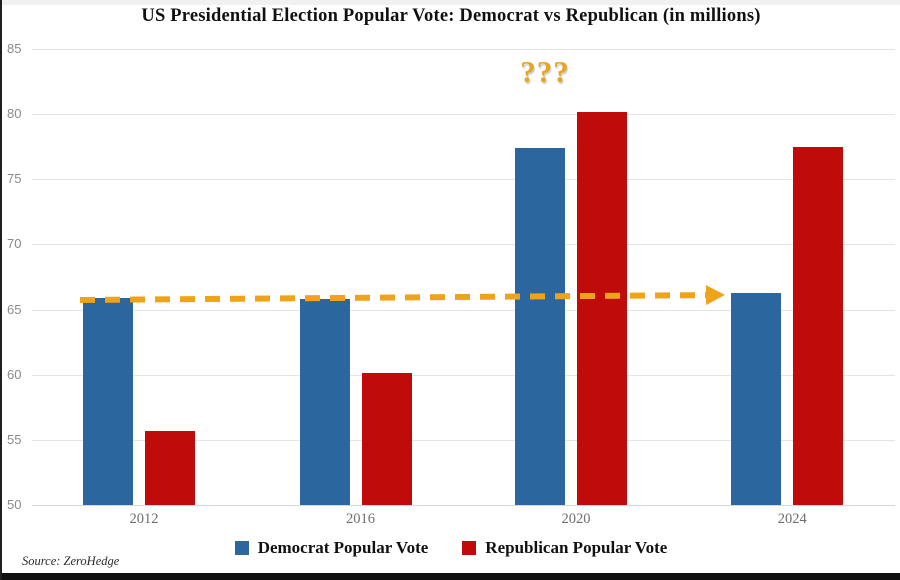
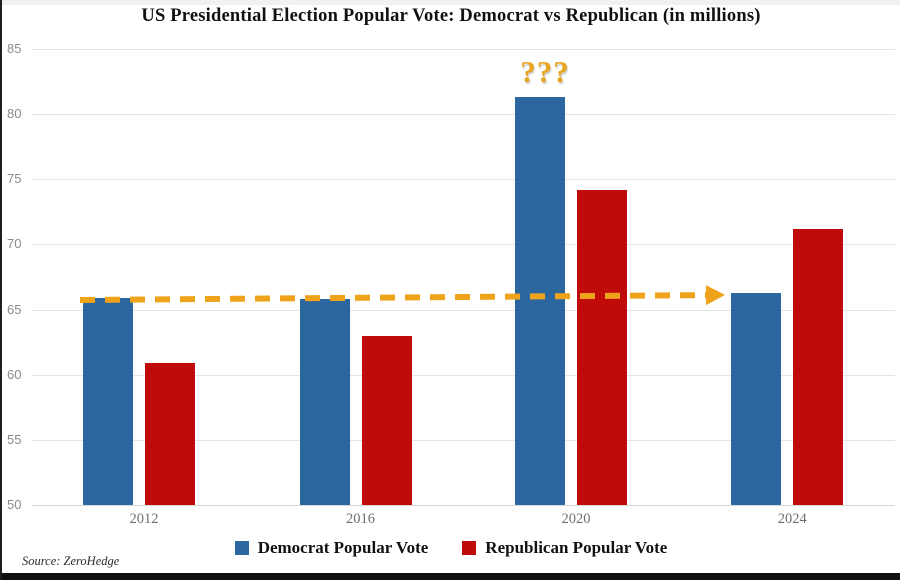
Republican Popular Vote/2012: 55.7 -> 60.9
Republican Popular Vote/2016: 60.1 -> 63.0
Democrat Popular Vote/2020: 77.4 -> 81.3
Republican Popular Vote/2020: 80.2 -> 74.2
Republican Popular Vote/2024: 77.5 -> 71.2
